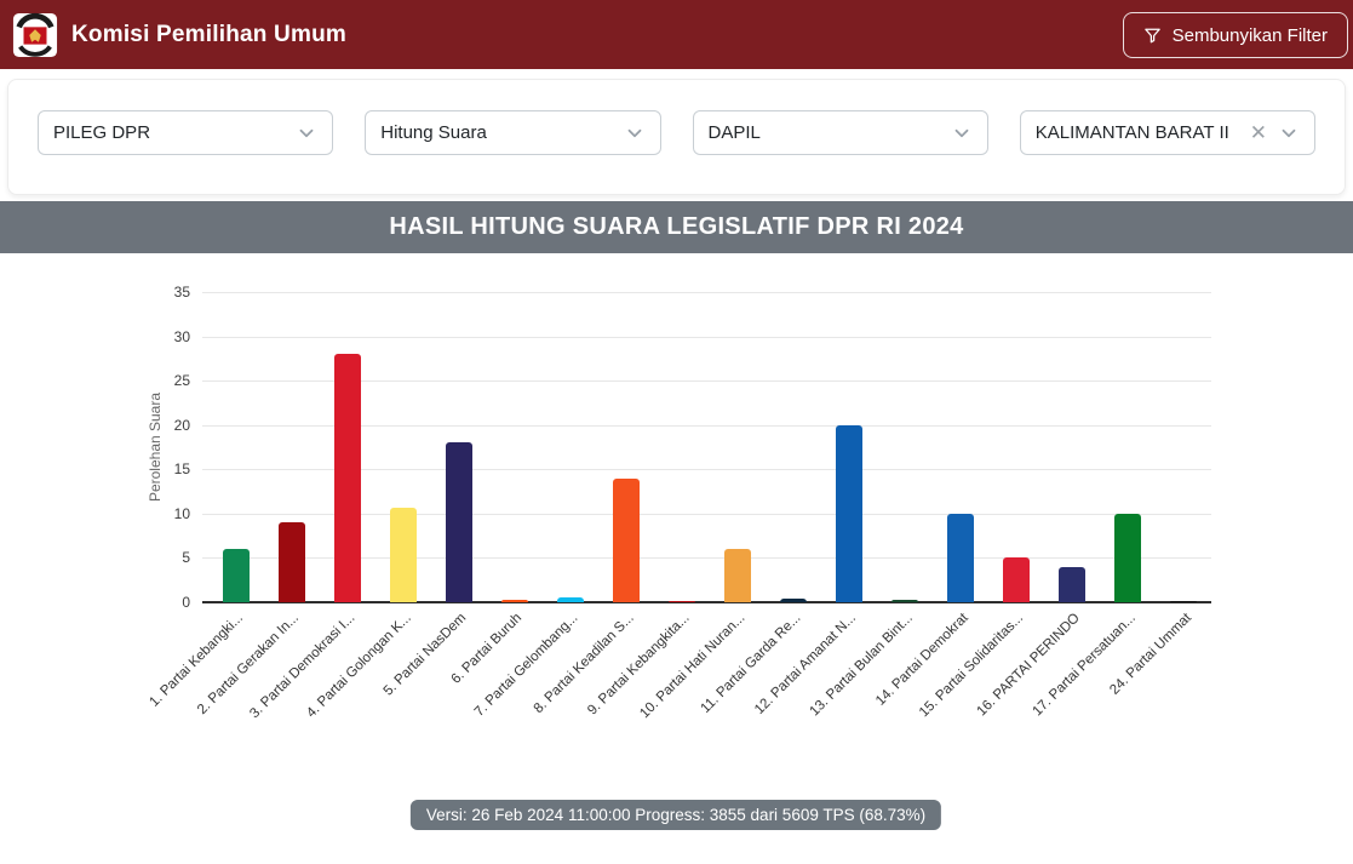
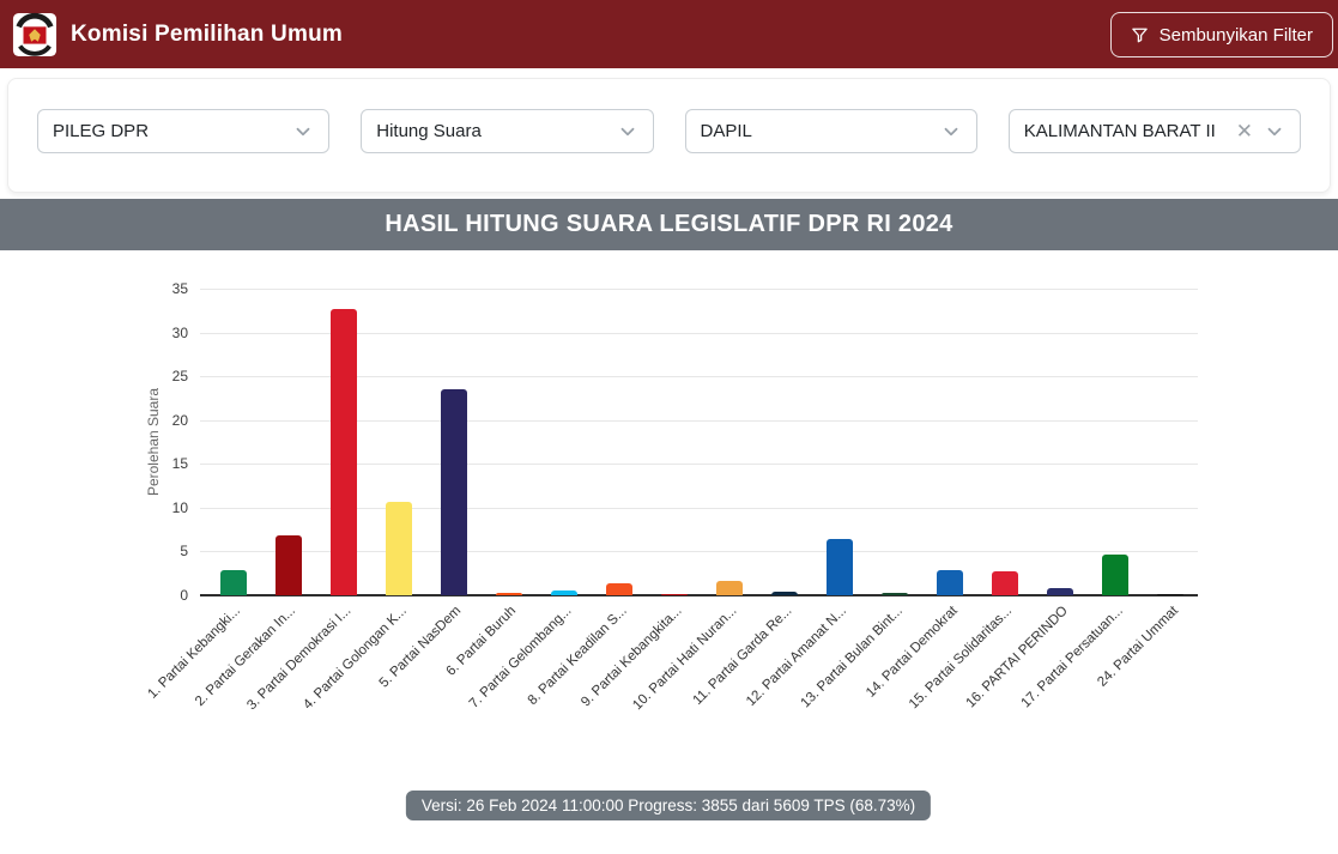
1. Partai Kebangki...: 6 -> 3
2. Partai Gerakan In...: 9 -> 7
3. Partai Demokrasi I...: 28 -> 33
5. Partai NasDem: 18 -> 24
8. Partai Keadilan S...: 14 -> 1
10. Partai Hati Nuran...: 6 -> 2
12. Partai Amanat N...: 20 -> 6
14. Partai Demokrat: 10 -> 3
15. Partai Solidaritas...: 5 -> 3
16. PARTAI PERINDO: 4 -> 1
17. Partai Persatuan...: 10 -> 5
